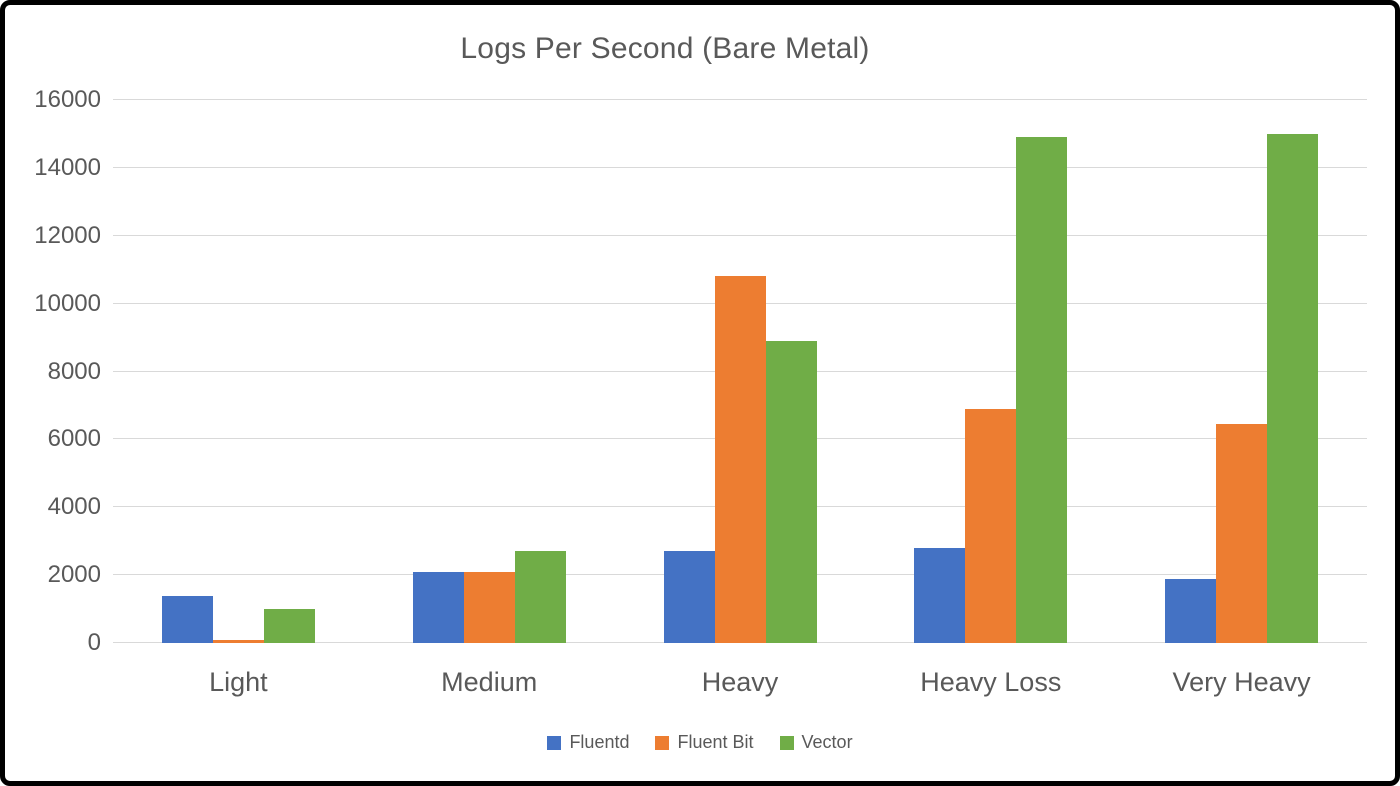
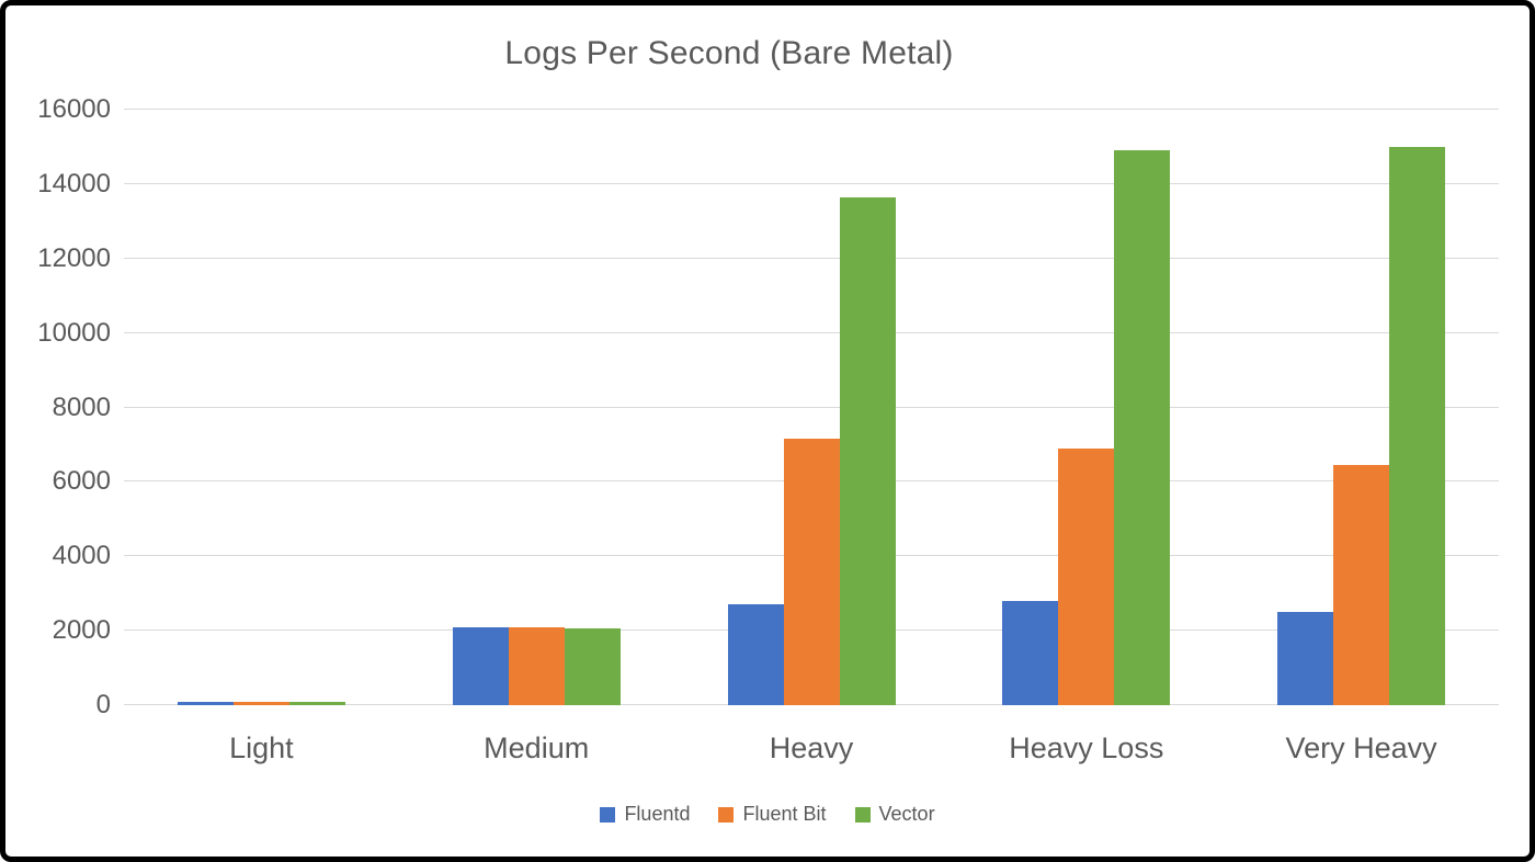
Fluentd/Light: 1400 -> 100
Vector/Light: 1000 -> 100
Vector/Medium: 2700 -> 2000
Fluent Bit/Heavy: 10800 -> 7200
Vector/Heavy: 8900 -> 13600
Fluentd/Very Heavy: 1900 -> 2500
